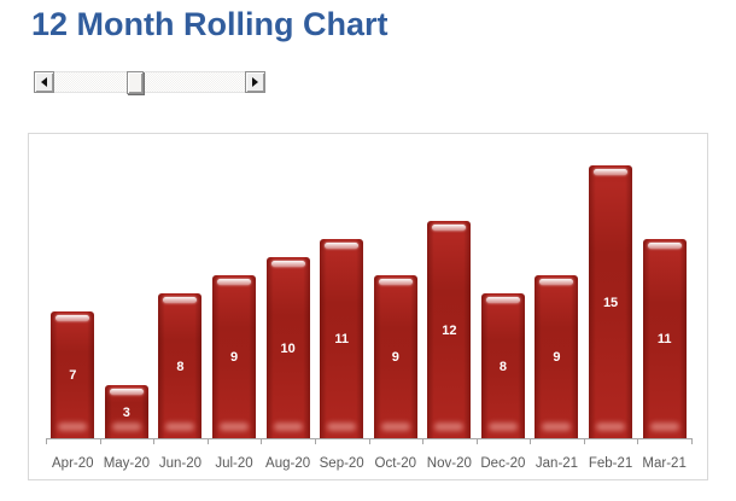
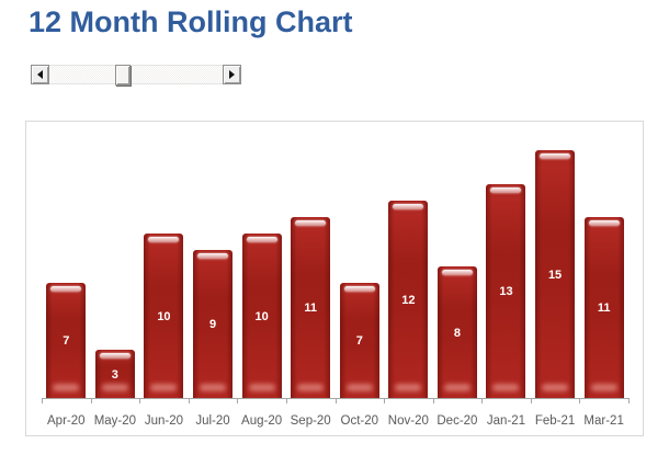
Jun-20: 8 -> 10
Oct-20: 9 -> 7
Jan-21: 9 -> 13
